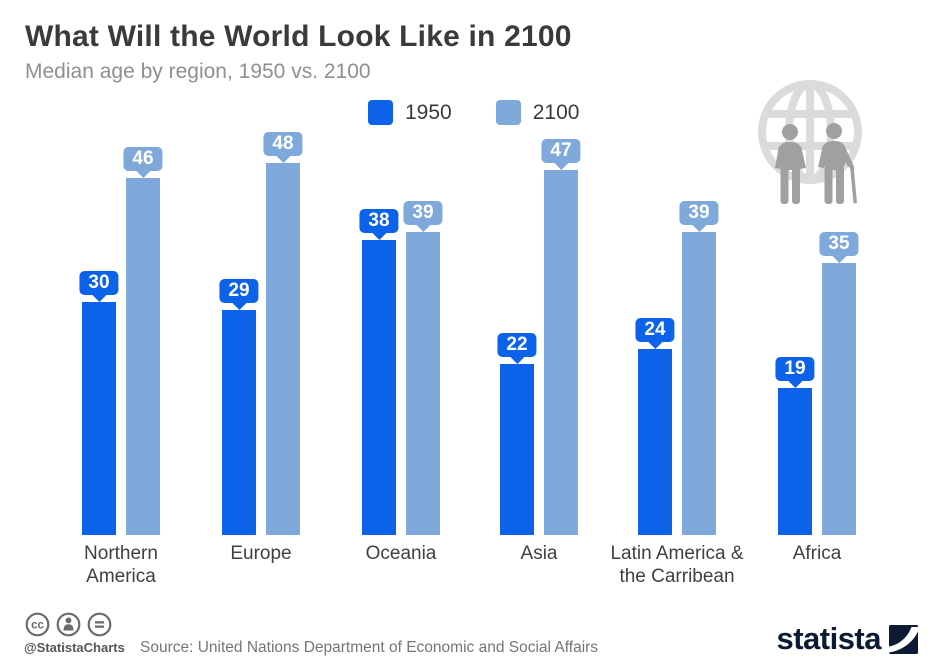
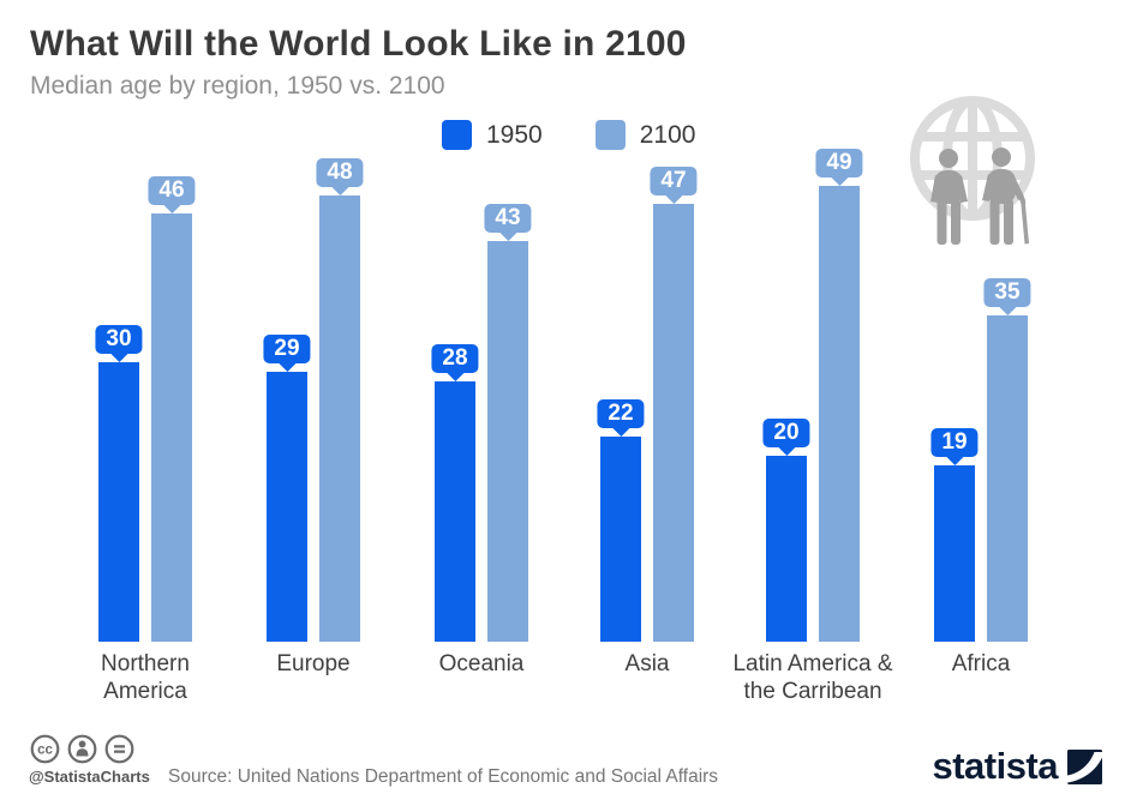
1950/Oceania: 38 -> 28
2100/Oceania: 39 -> 43
1950/Latin America & the Carribean: 24 -> 20
2100/Latin America & the Carribean: 39 -> 49
